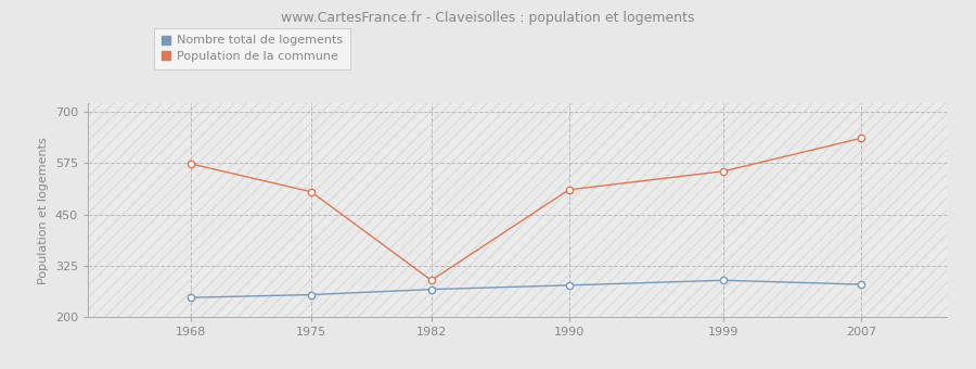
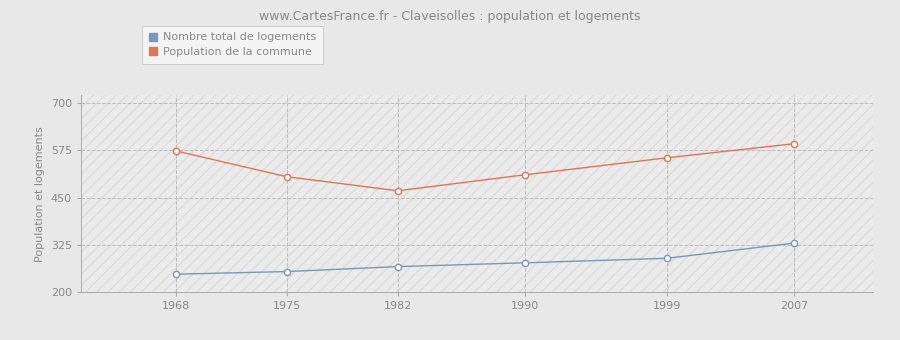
Population de la commune/1982: 290 -> 468
Nombre total de logements/2007: 280 -> 330
Population de la commune/2007: 635 -> 592
